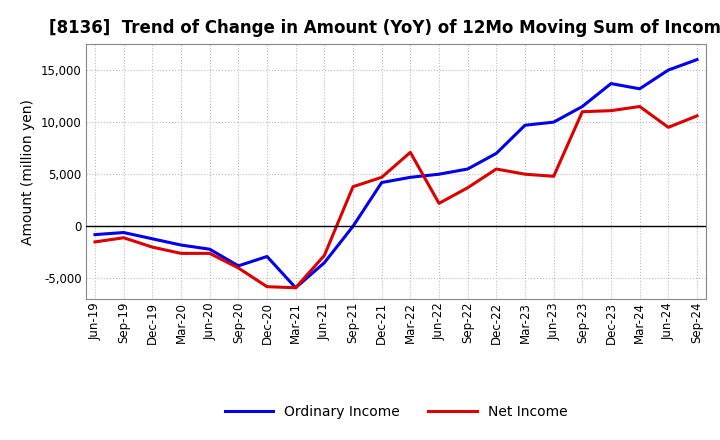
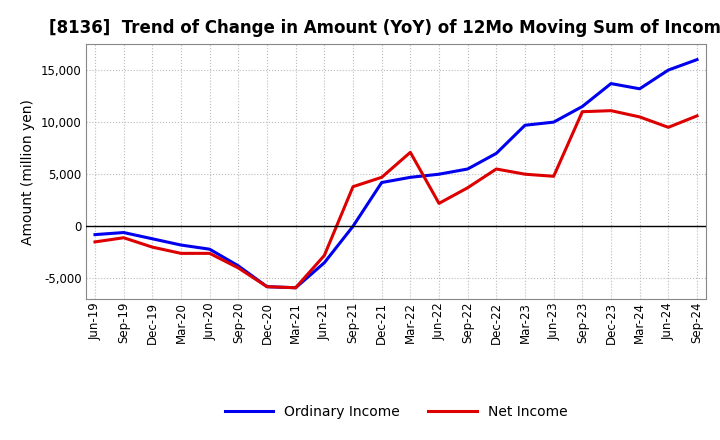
Ordinary Income/Dec-20: -2,900 -> -5,800
Net Income/Mar-24: 11,500 -> 10,500
